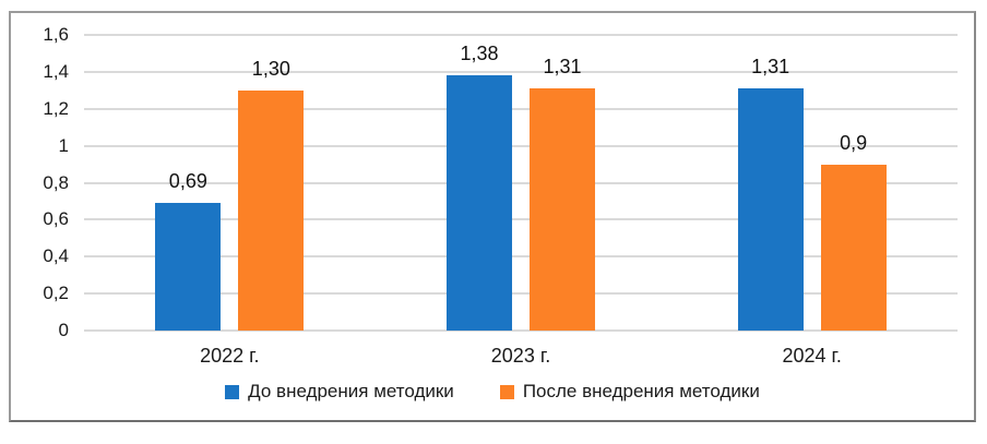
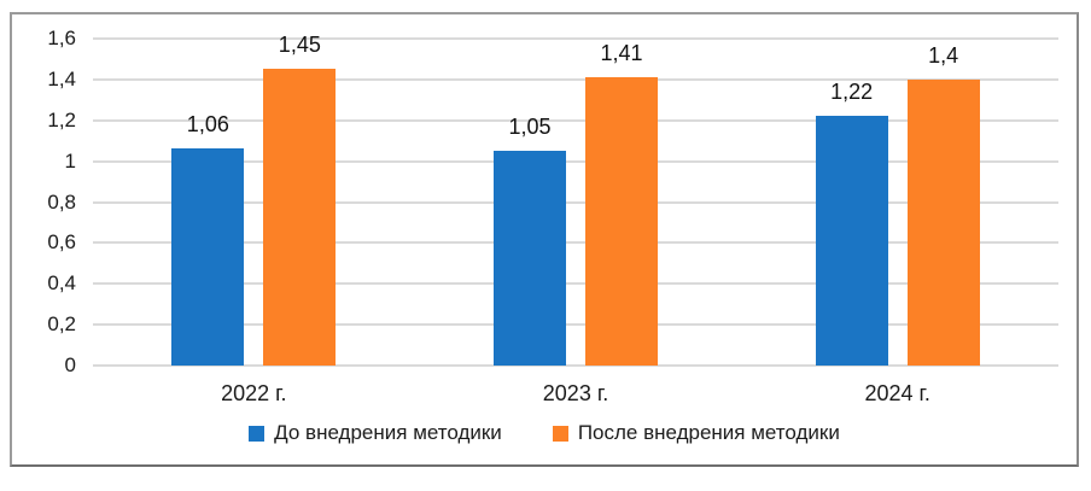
До внедрения методики/2022 г.: 0,69 -> 1,06
После внедрения методики/2022 г.: 1,30 -> 1,45
До внедрения методики/2023 г.: 1,38 -> 1,05
После внедрения методики/2023 г.: 1,31 -> 1,41
До внедрения методики/2024 г.: 1,31 -> 1,22
После внедрения методики/2024 г.: 0,9 -> 1,4
